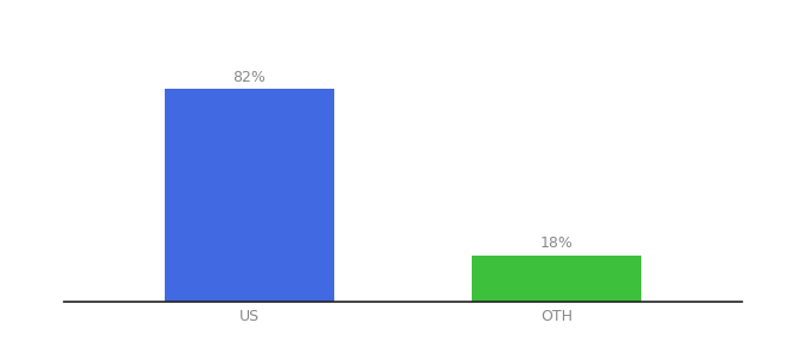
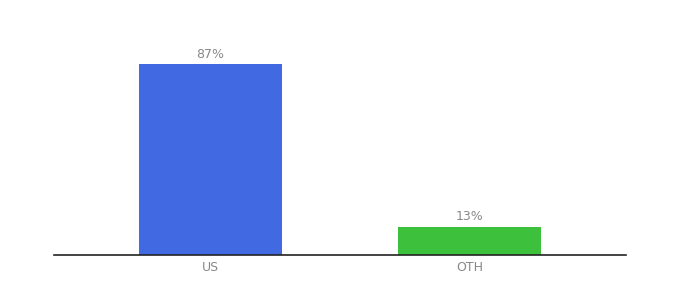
US: 82% -> 87%
OTH: 18% -> 13%
